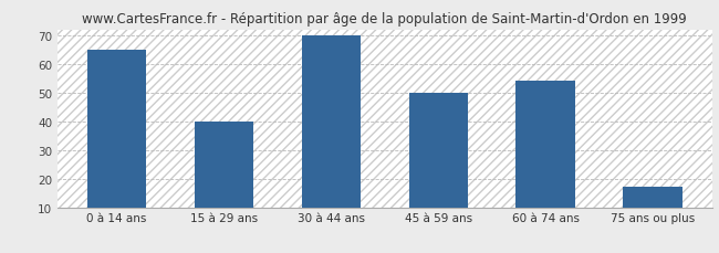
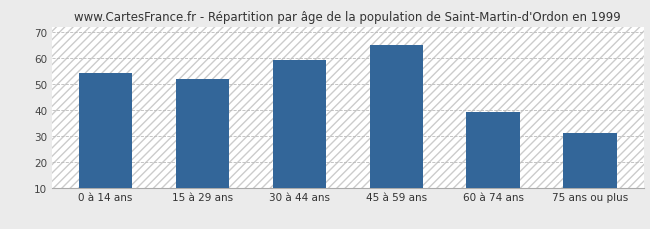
0 à 14 ans: 65 -> 54
15 à 29 ans: 40 -> 52
30 à 44 ans: 70 -> 59
45 à 59 ans: 50 -> 65
60 à 74 ans: 54 -> 39
75 ans ou plus: 17 -> 31
